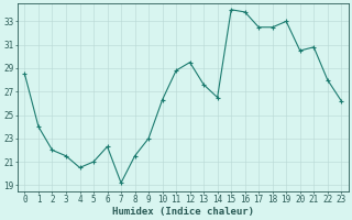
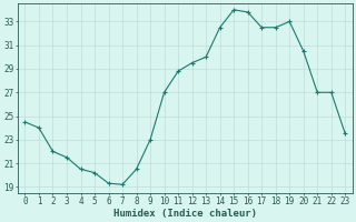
0: 28.5 -> 24.5
5: 21.0 -> 20.2
6: 22.3 -> 19.3
8: 21.5 -> 20.5
10: 26.3 -> 27.0
13: 27.6 -> 30.0
14: 26.5 -> 32.5
21: 30.8 -> 27.0
22: 28.0 -> 27.0
23: 26.2 -> 23.5
